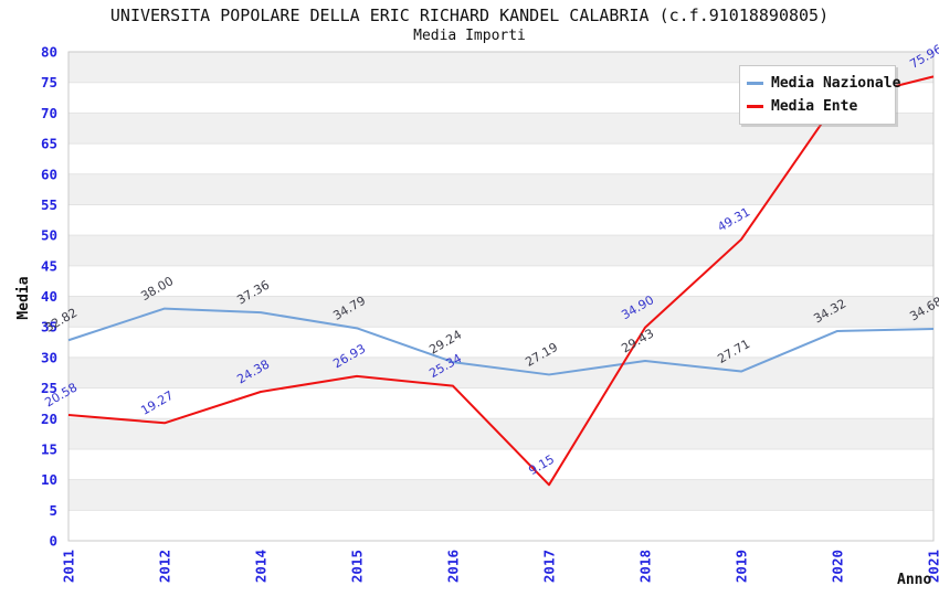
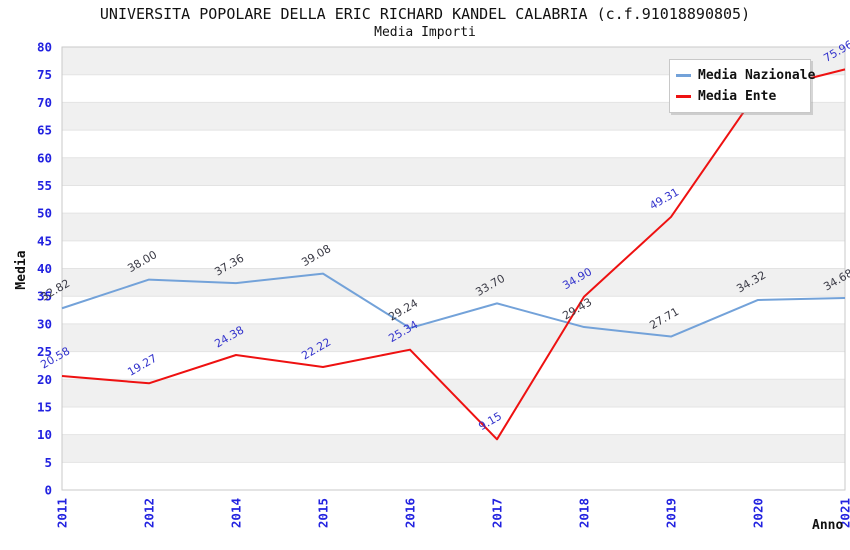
Media Nazionale/2015: 34.79 -> 39.08
Media Ente/2015: 26.93 -> 22.22
Media Nazionale/2017: 27.19 -> 33.70
